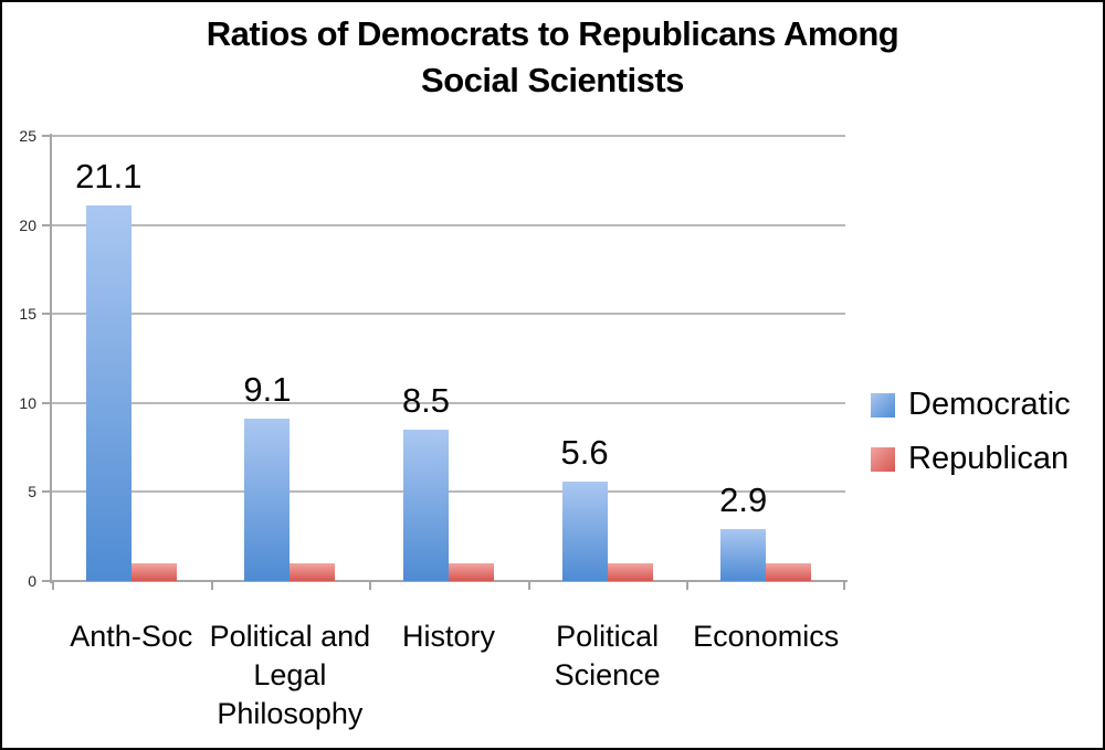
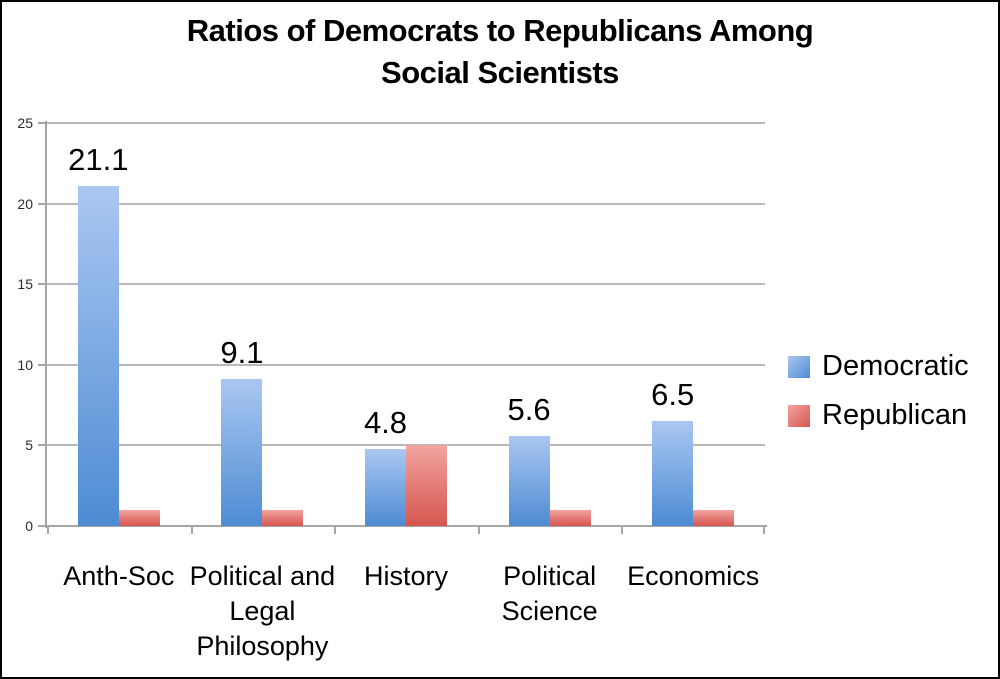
Democratic/History: 8.5 -> 4.8
Republican/History: 1 -> 5
Democratic/Economics: 2.9 -> 6.5
